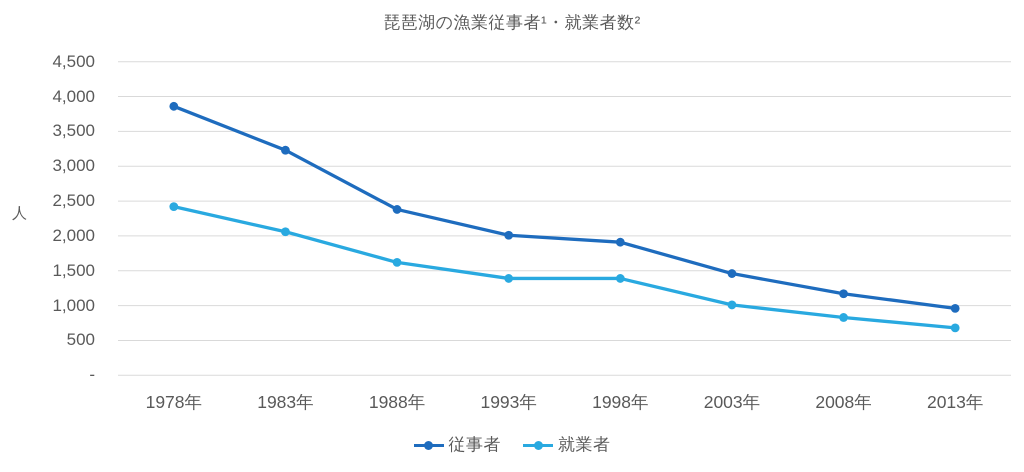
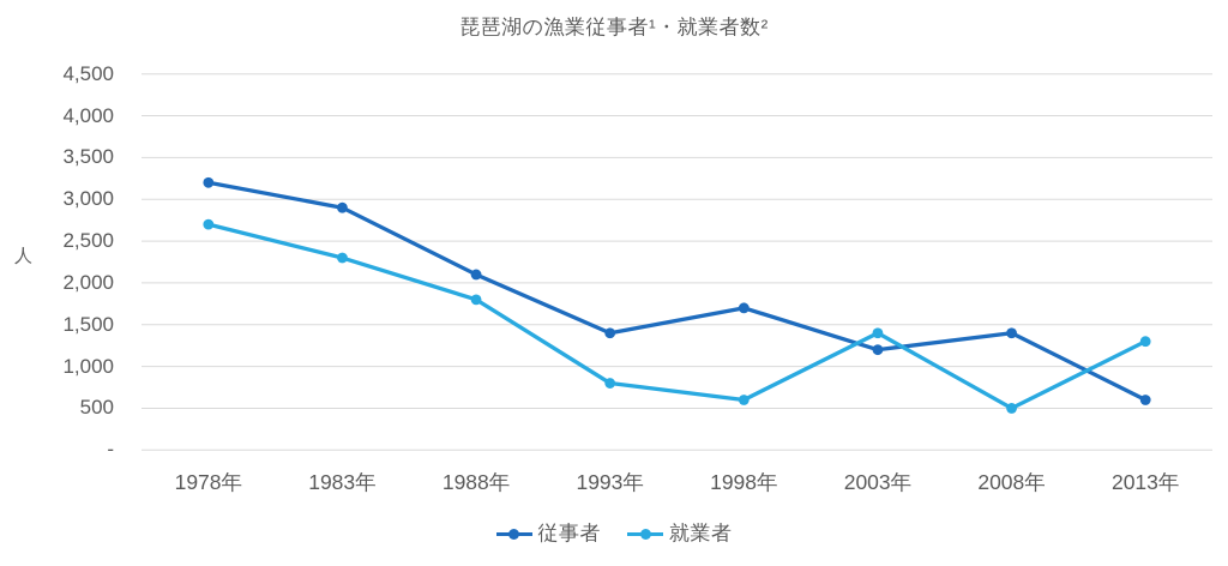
従事者/1978年: 3900 -> 3200
就業者/1978年: 2400 -> 2700
従事者/1983年: 3200 -> 2900
就業者/1983年: 2100 -> 2300
従事者/1988年: 2400 -> 2100
就業者/1988年: 1600 -> 1800
従事者/1993年: 2000 -> 1400
就業者/1993年: 1400 -> 800
従事者/1998年: 1900 -> 1700
就業者/1998年: 1400 -> 600
従事者/2003年: 1500 -> 1200
就業者/2003年: 1000 -> 1400
従事者/2008年: 1200 -> 1400
就業者/2008年: 800 -> 500
従事者/2013年: 1000 -> 600
就業者/2013年: 700 -> 1300
